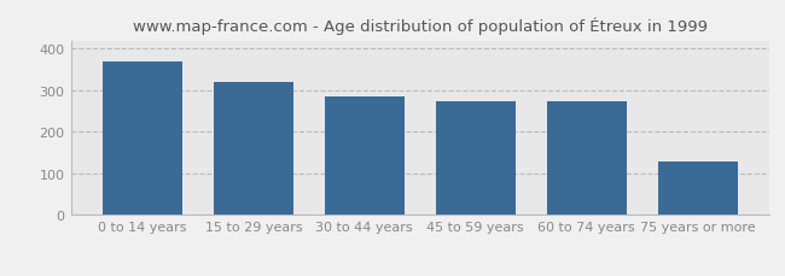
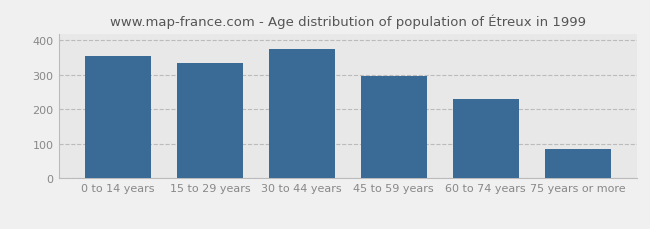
0 to 14 years: 370 -> 355
15 to 29 years: 320 -> 335
30 to 44 years: 285 -> 375
45 to 59 years: 275 -> 298
60 to 74 years: 275 -> 230
75 years or more: 130 -> 85
